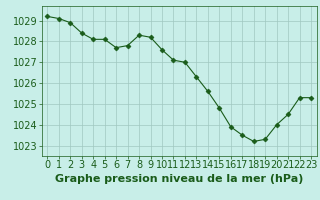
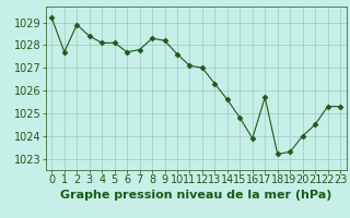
1: 1029.1 -> 1027.7
17: 1023.5 -> 1025.7
